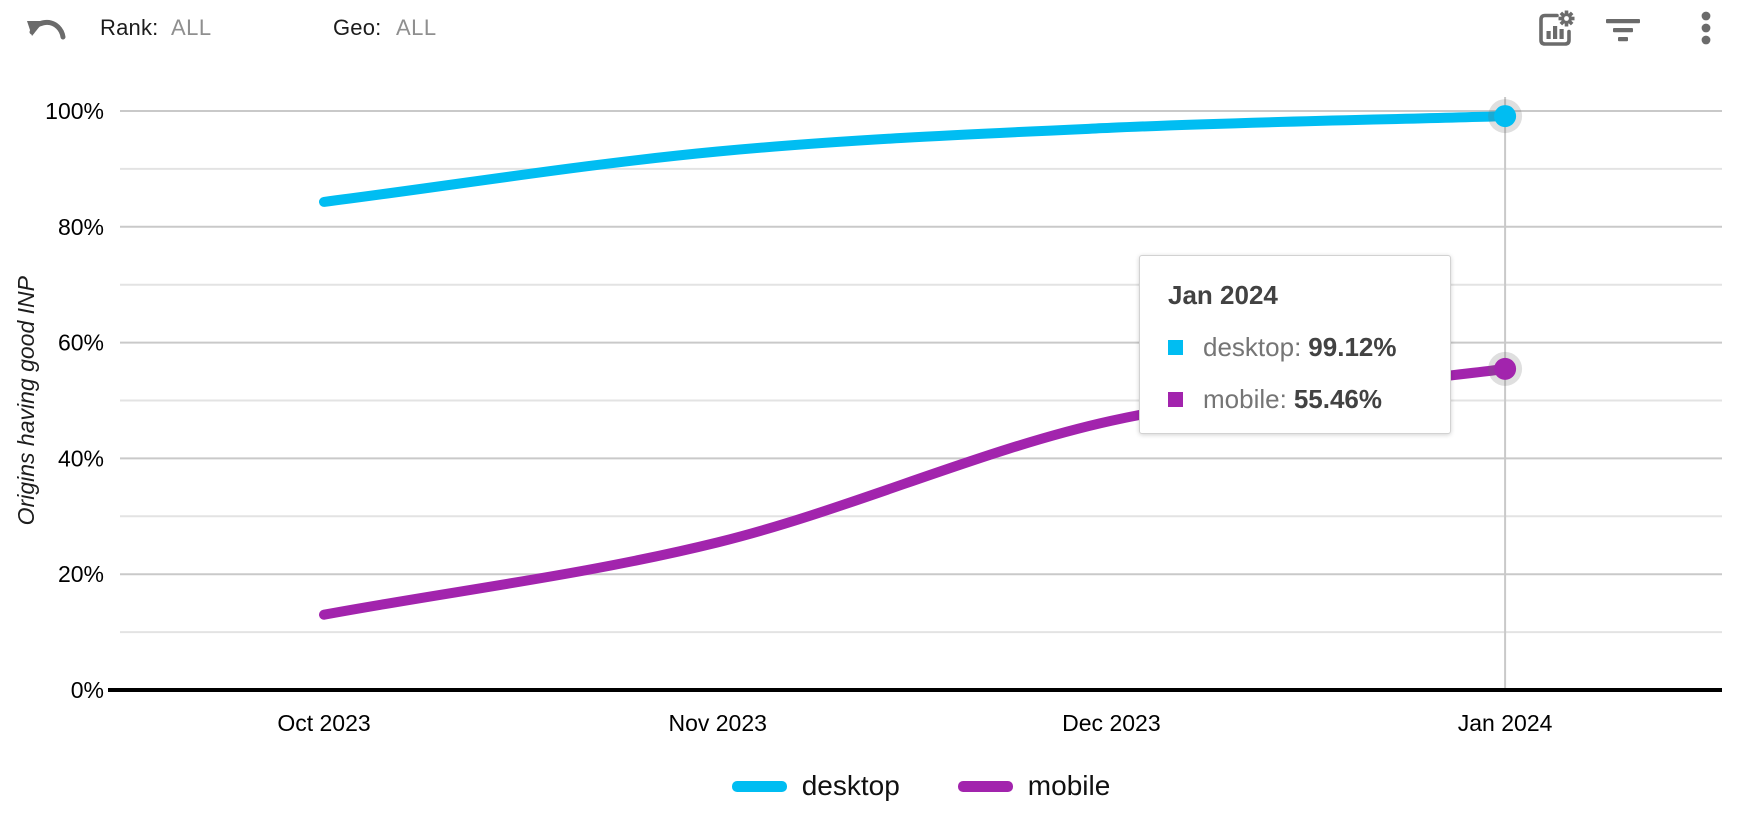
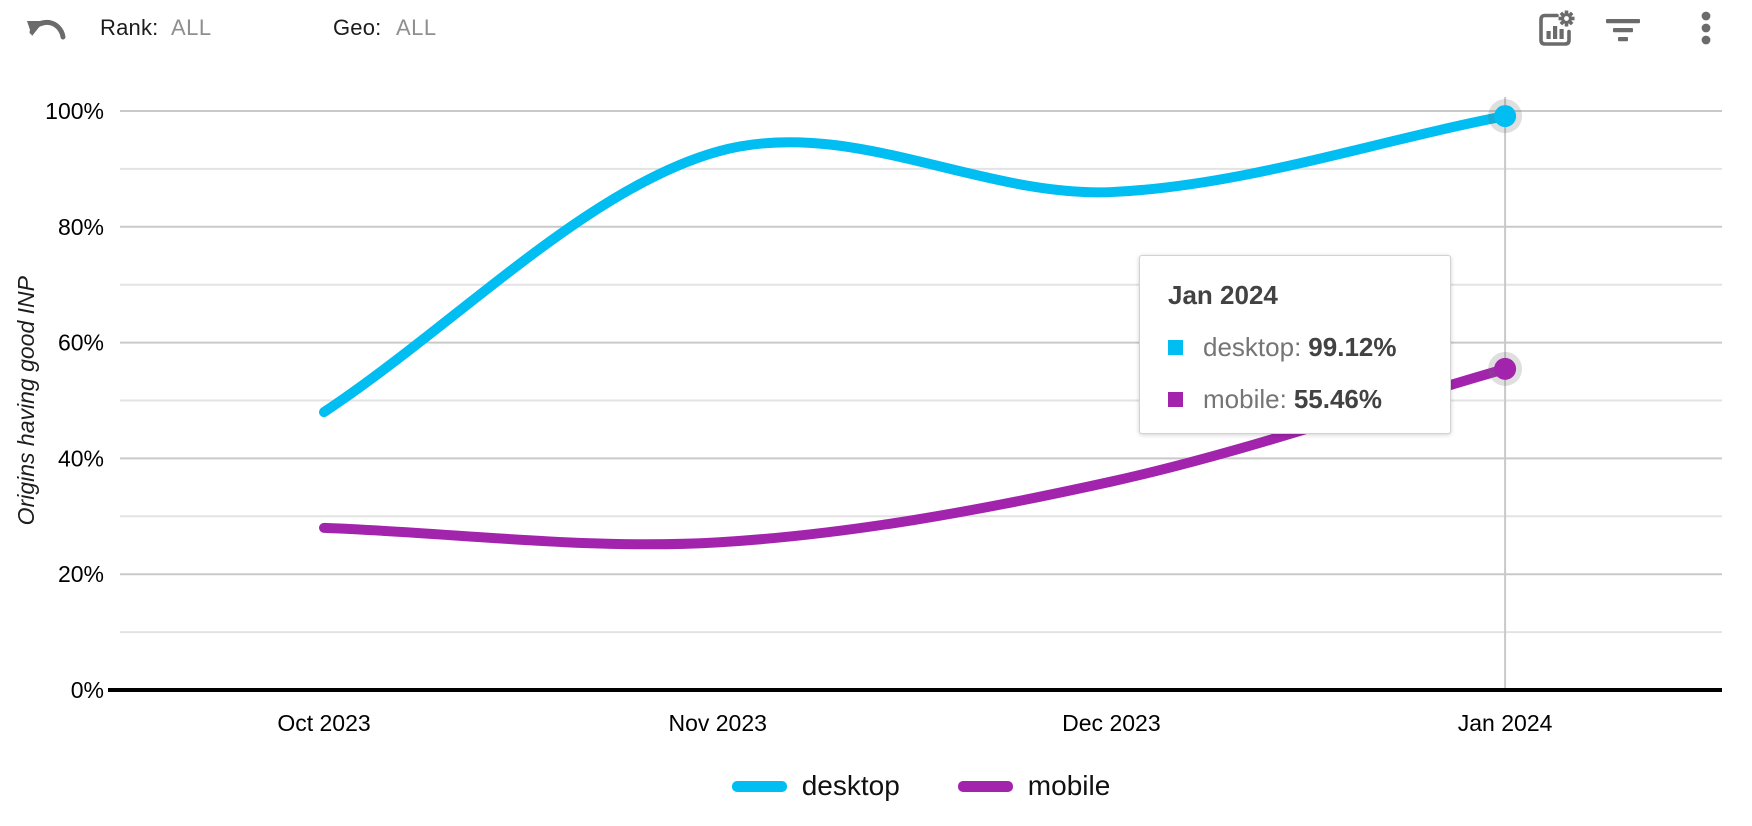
desktop/Oct 2023: 84% -> 48%
mobile/Oct 2023: 13% -> 28%
desktop/Dec 2023: 97% -> 86%
mobile/Dec 2023: 46% -> 36%
